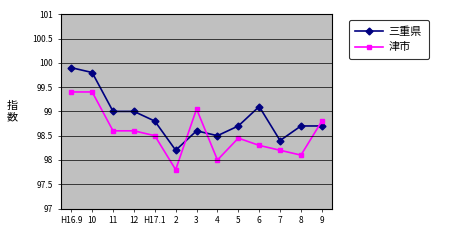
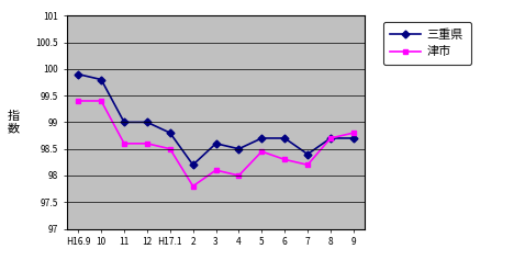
津市/3: 99.05 -> 98.10
三重県/6: 99.1 -> 98.7
津市/8: 98.10 -> 98.70
